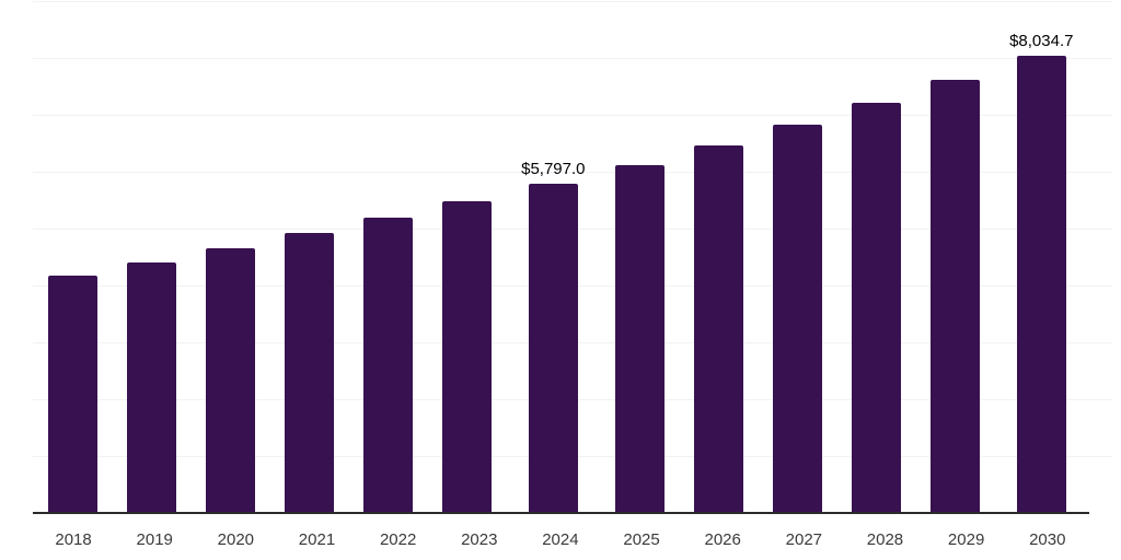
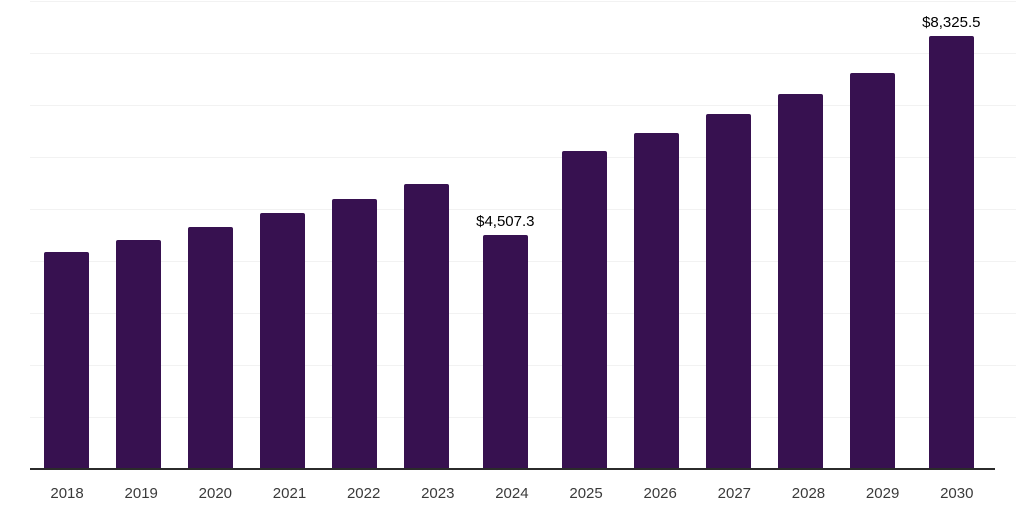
2024: $5,797.0 -> $4,507.3
2030: $8,034.7 -> $8,325.5
